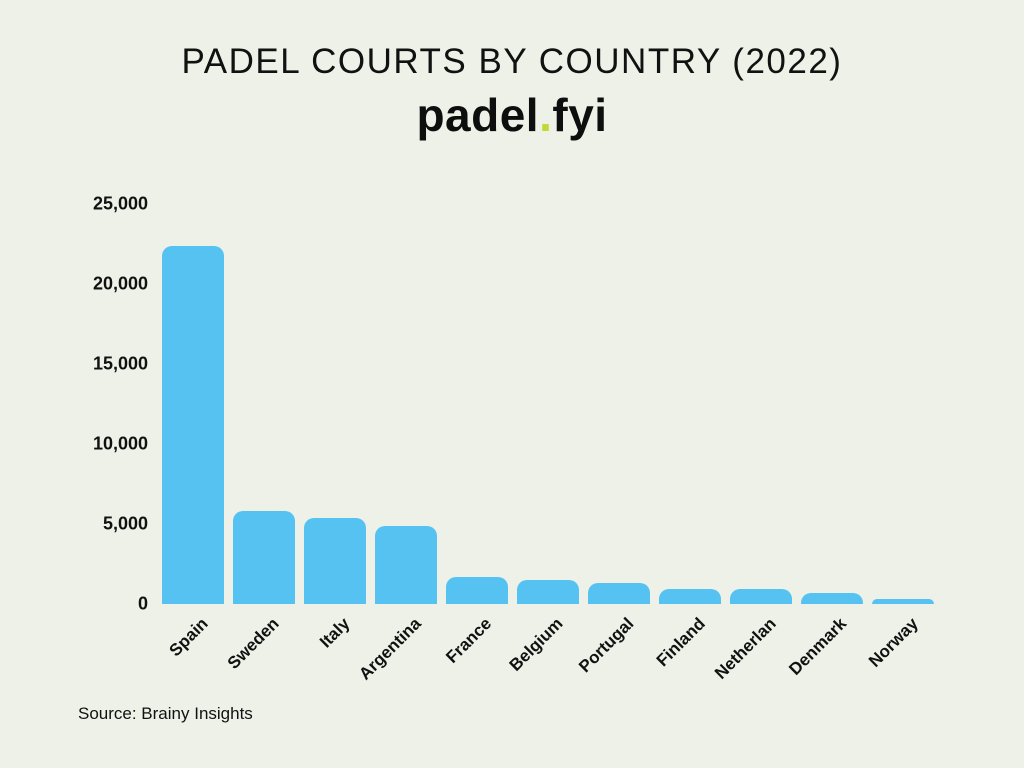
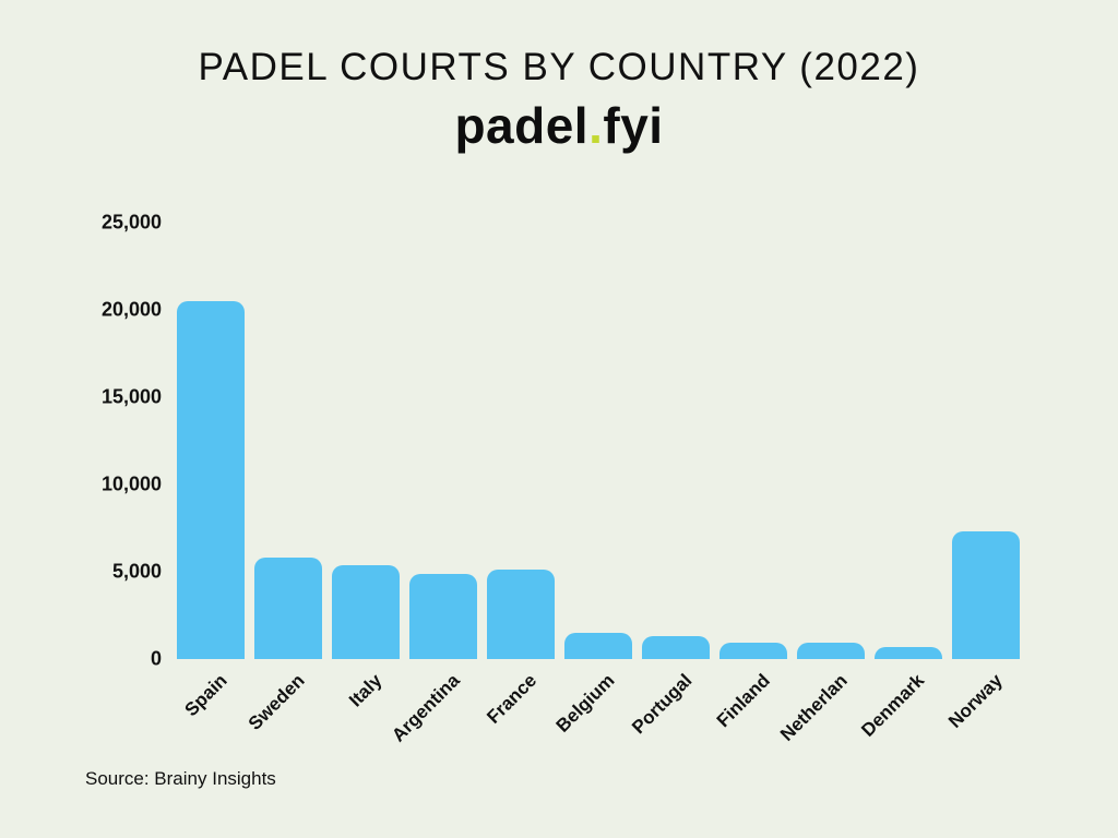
Spain: 22400 -> 20500
France: 1700 -> 5100
Norway: 300 -> 7300
